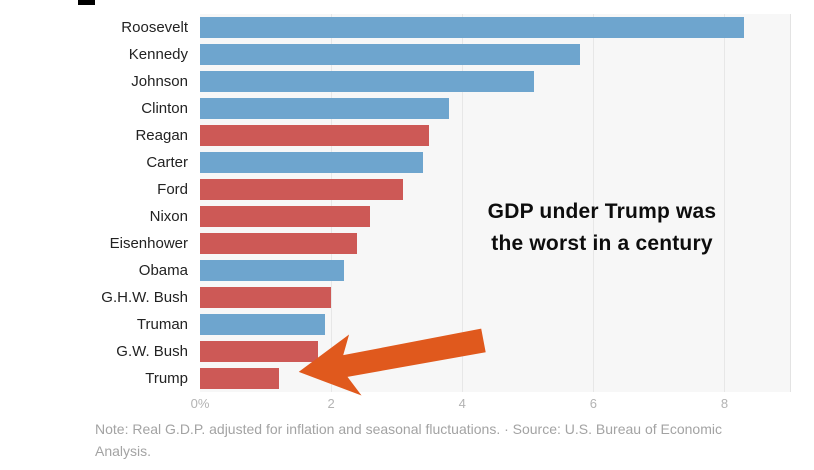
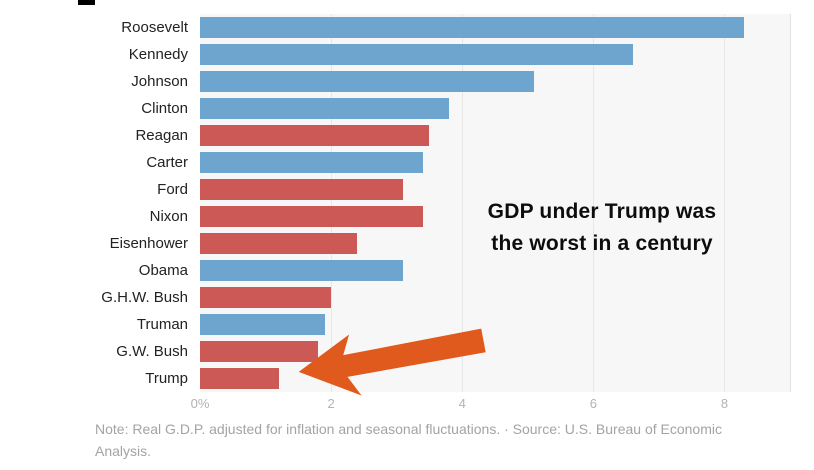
Kennedy: 5.8 -> 6.6
Nixon: 2.6 -> 3.4
Obama: 2.2 -> 3.1
